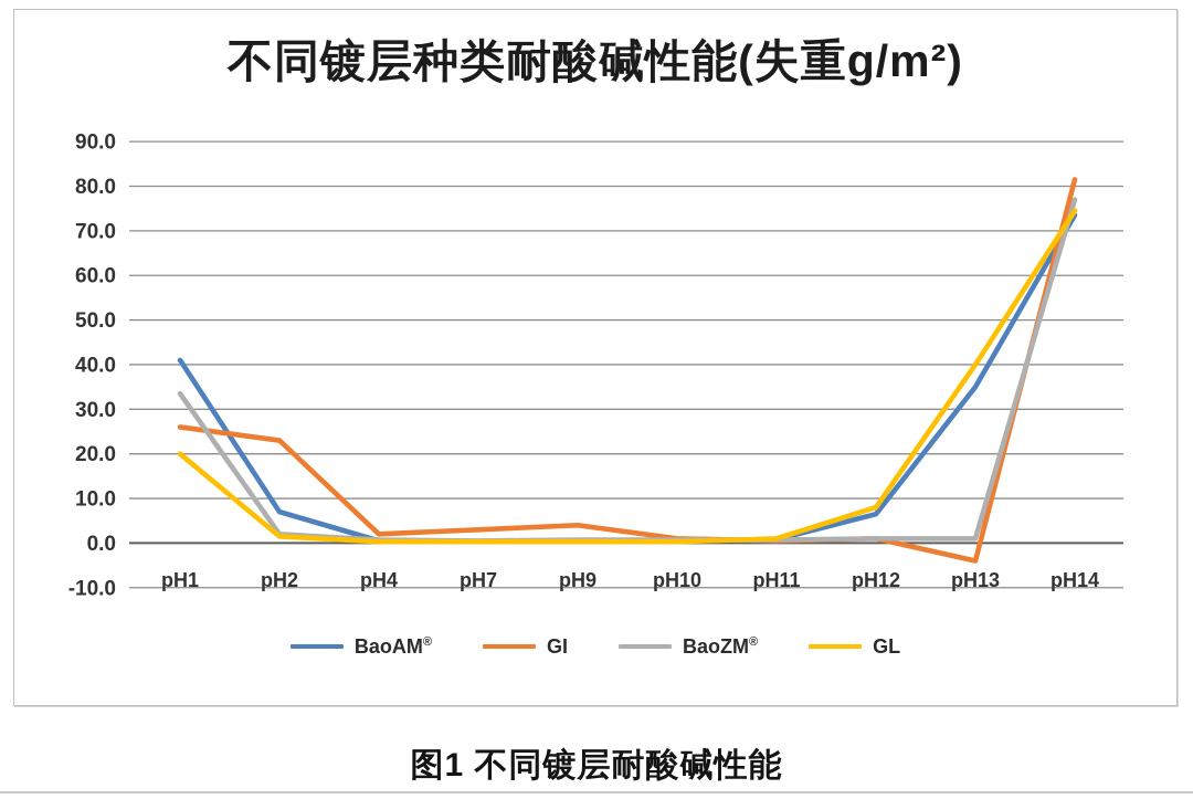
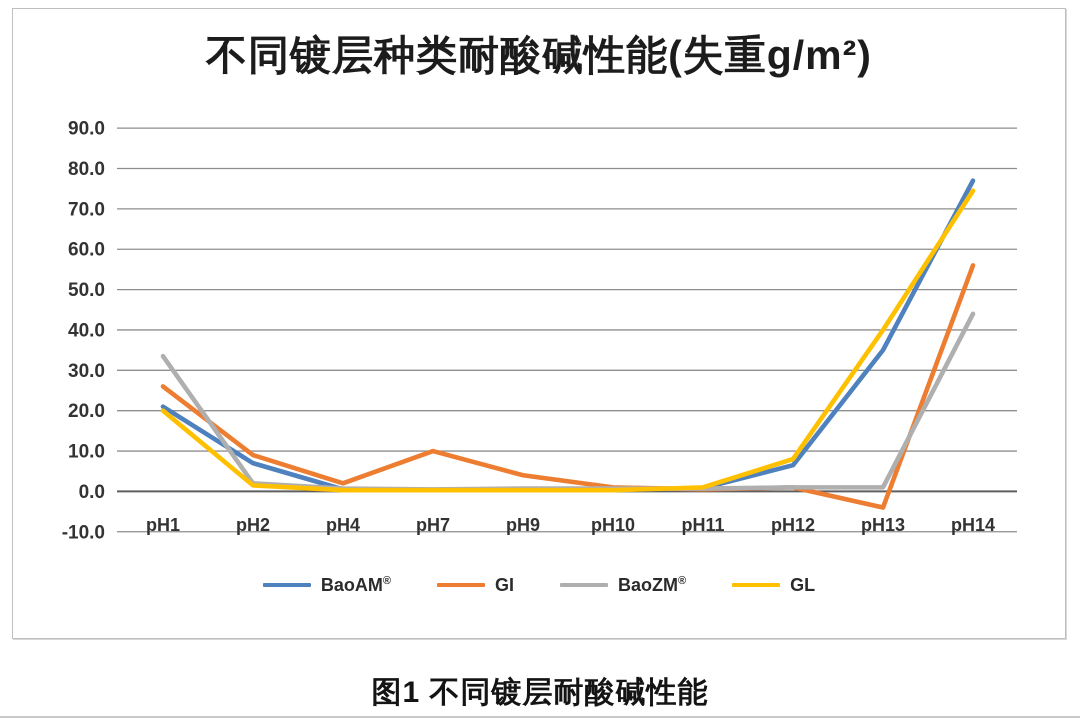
BaoAM®/pH1: 41 -> 21
GI/pH2: 23 -> 9
GI/pH7: 3 -> 10
BaoAM®/pH14: 74 -> 77
GI/pH14: 82 -> 56
BaoZM®/pH14: 77 -> 44
